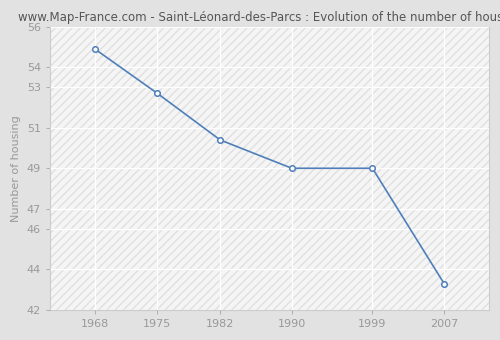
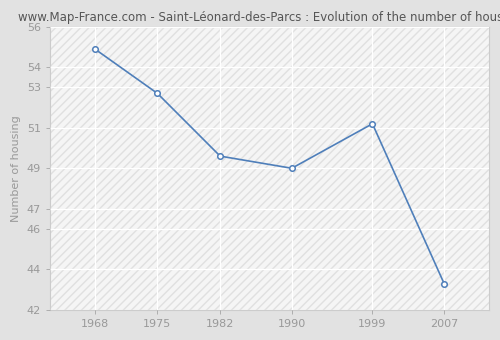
1982: 50.4 -> 49.6
1999: 49.0 -> 51.2
